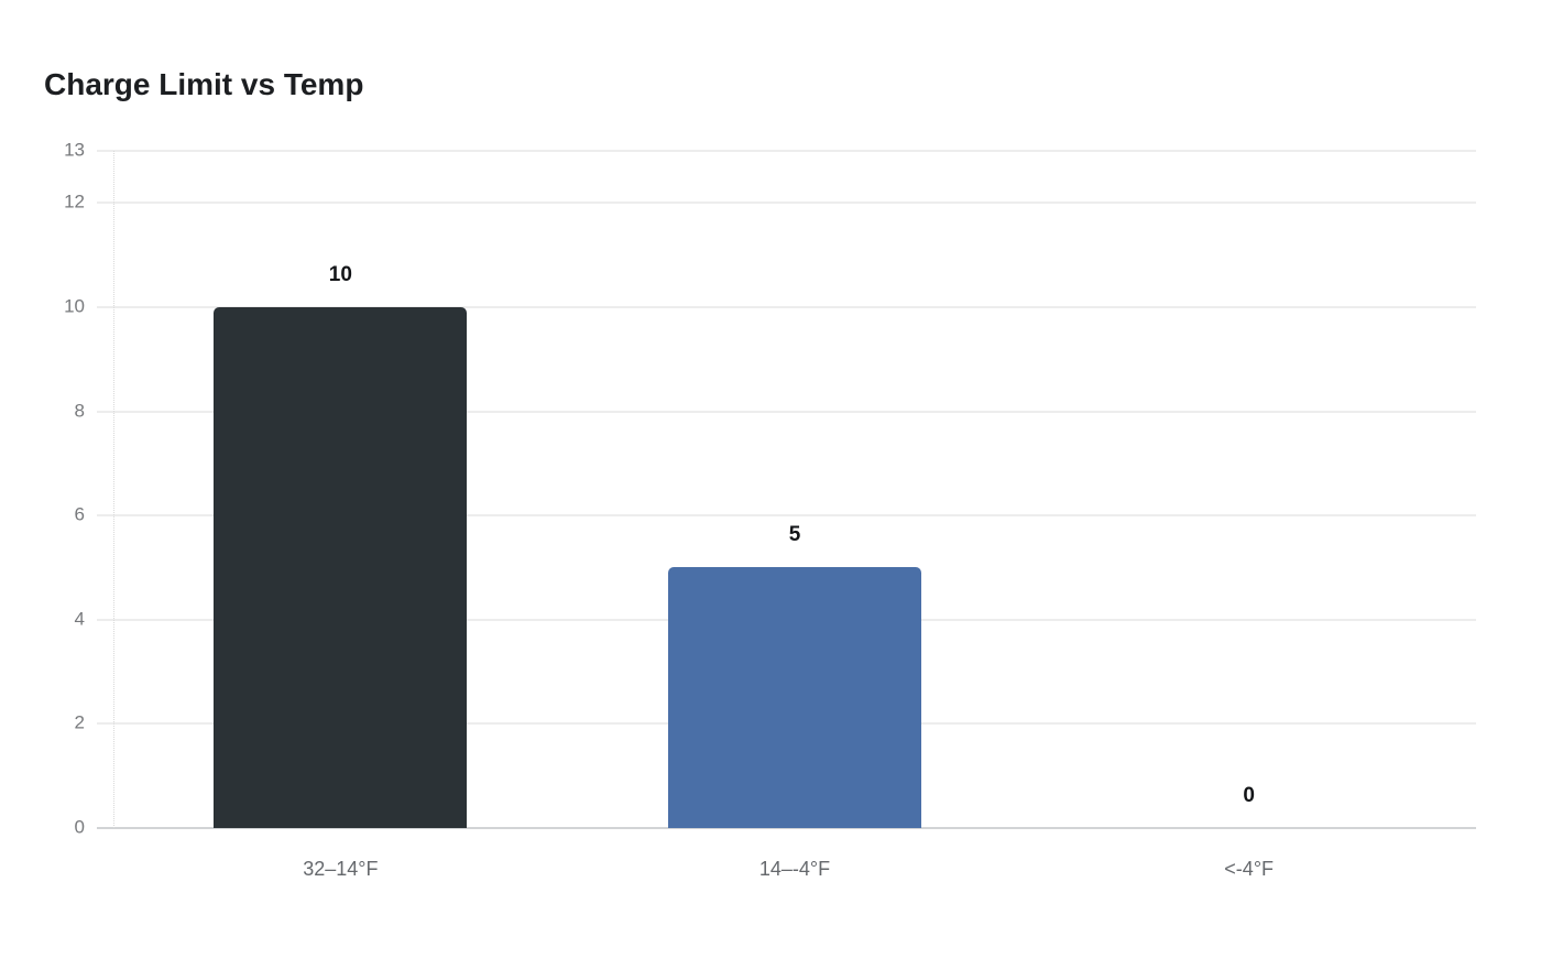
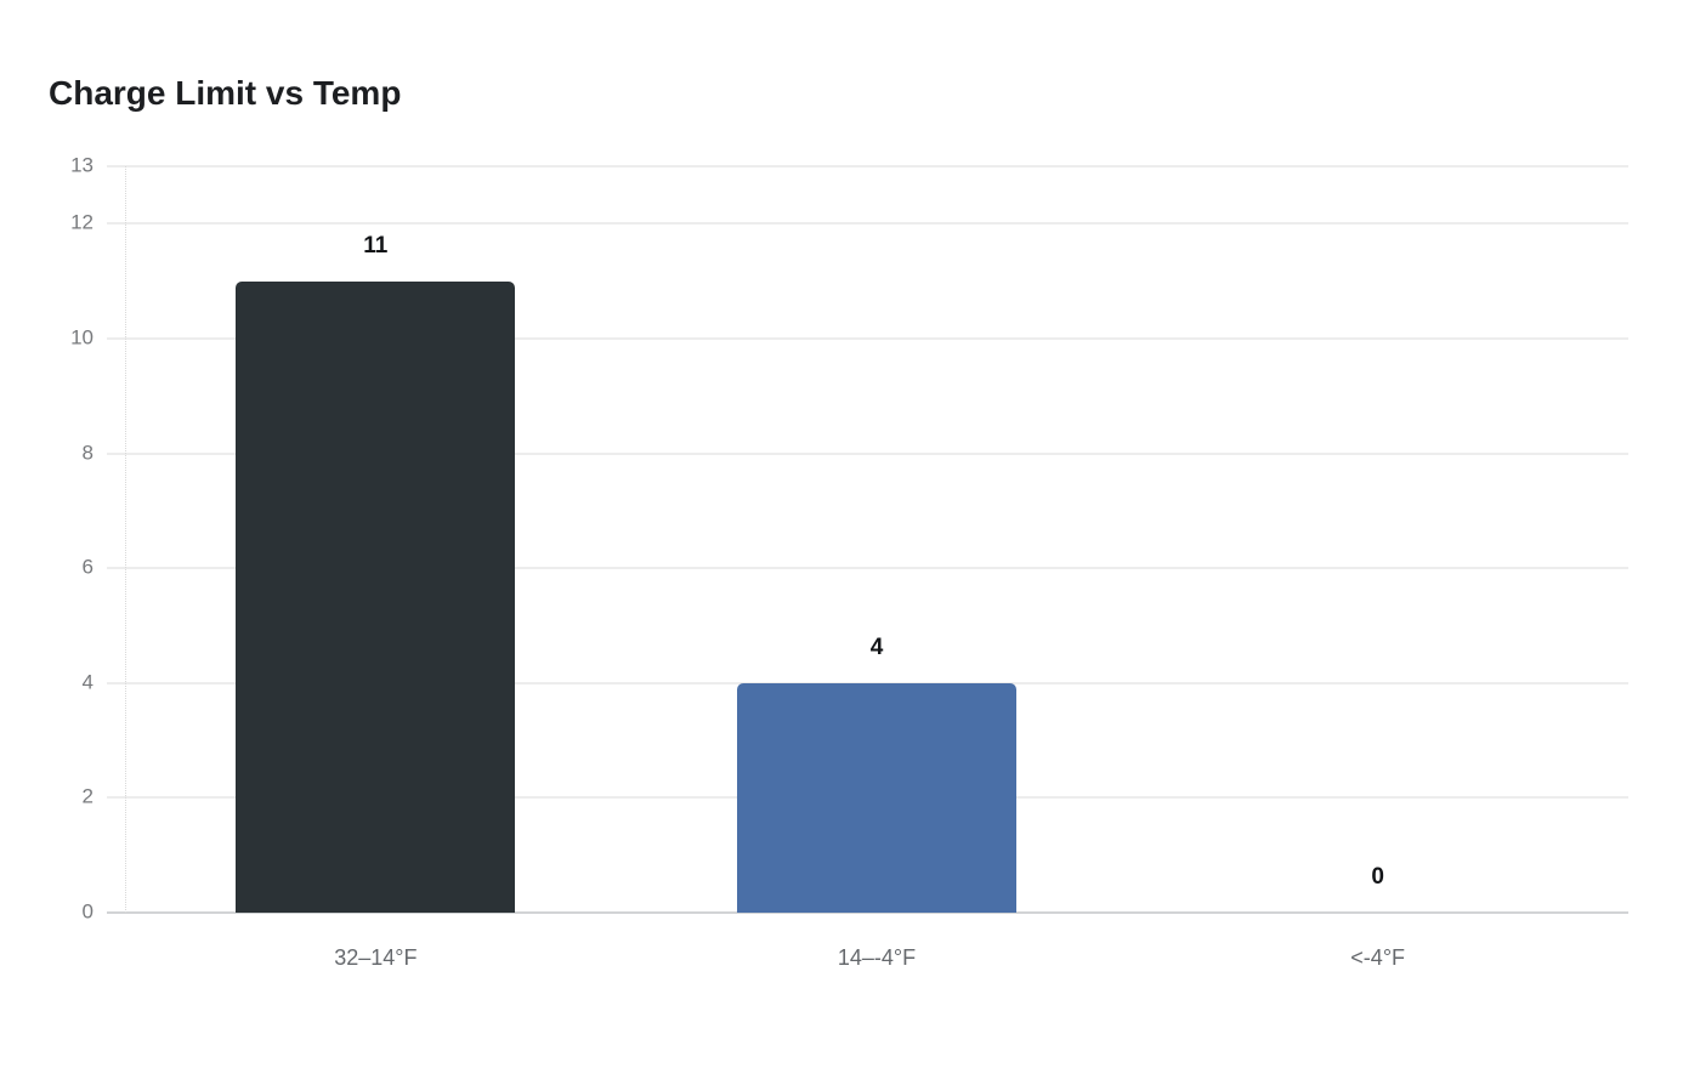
32–14°F: 10 -> 11
14–-4°F: 5 -> 4
